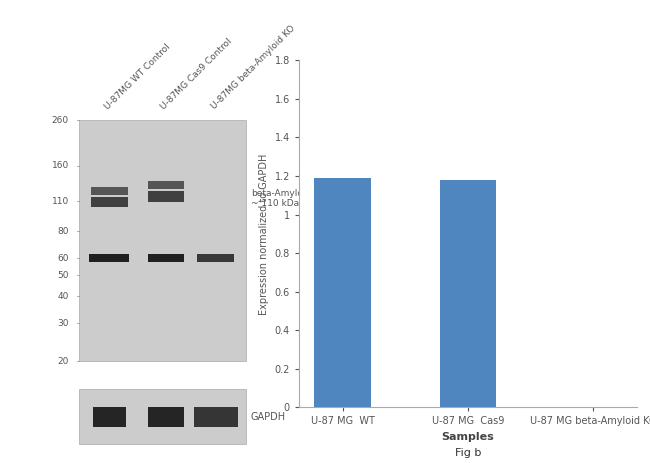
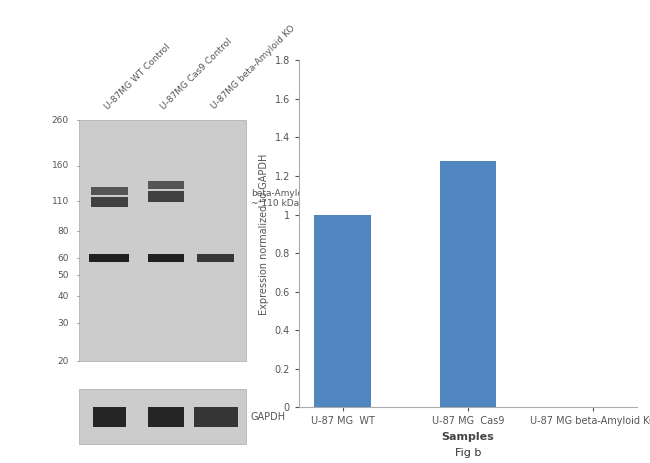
U-87 MG WT: 1.19 -> 1.00
U-87 MG Cas9: 1.18 -> 1.28
